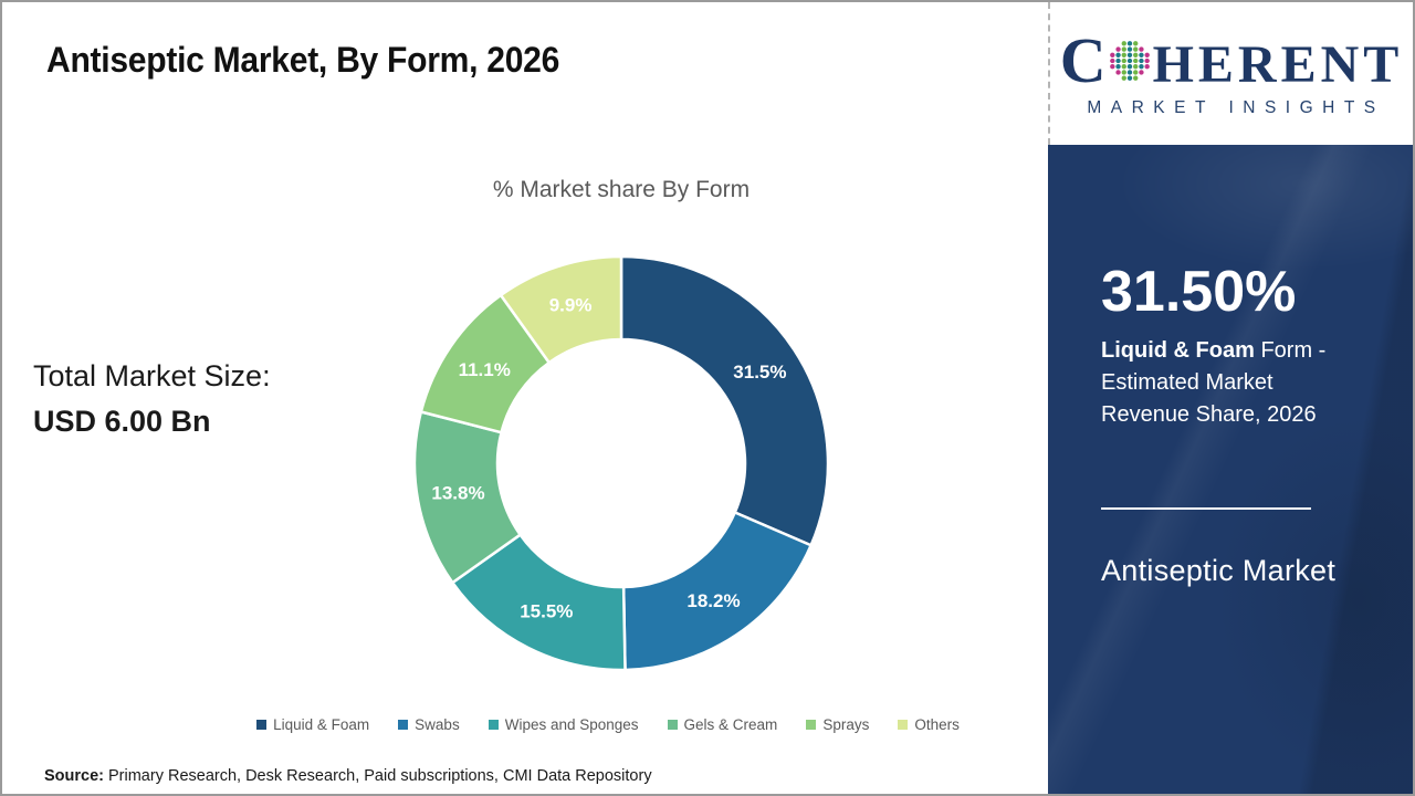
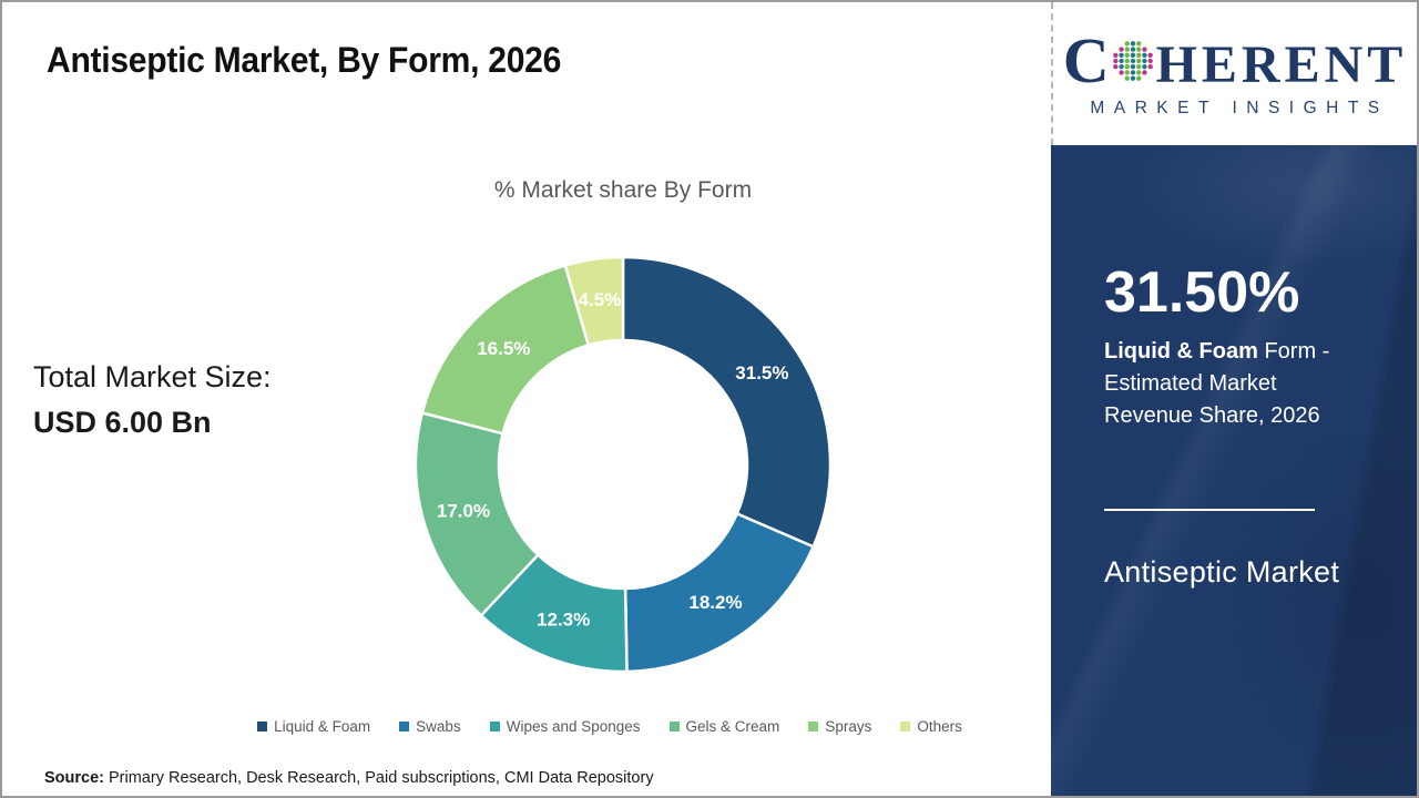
Wipes and Sponges: 15.5% -> 12.3%
Gels & Cream: 13.8% -> 17.0%
Sprays: 11.1% -> 16.5%
Others: 9.9% -> 4.5%
